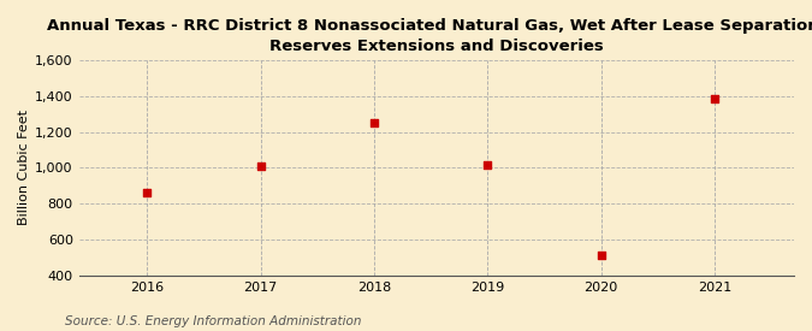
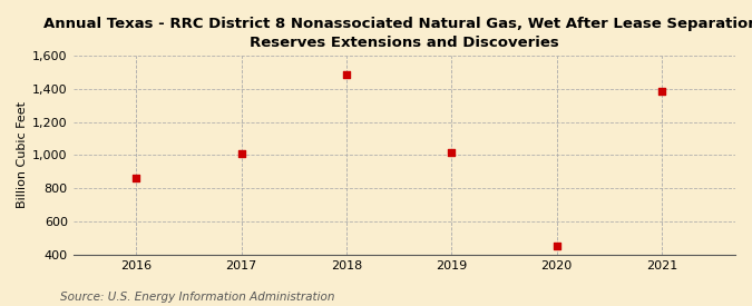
2018: 1,250 -> 1,490
2020: 510 -> 450
